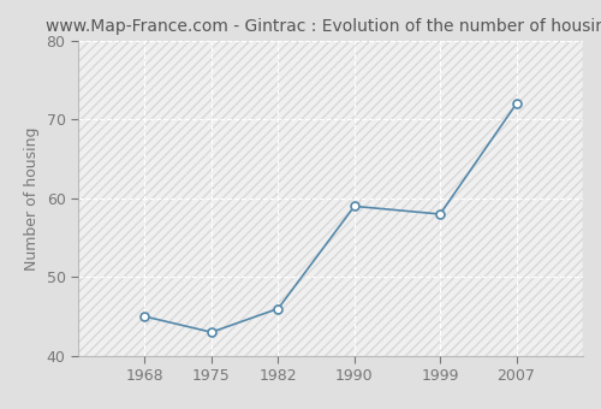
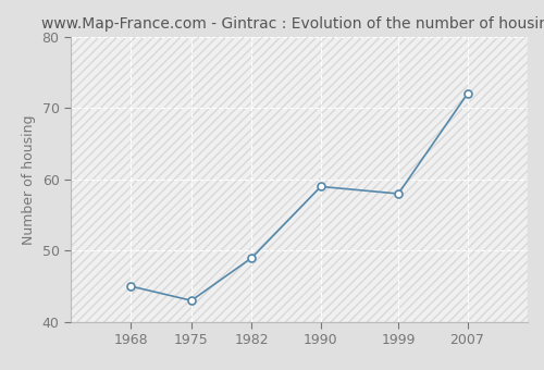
1982: 46 -> 49
